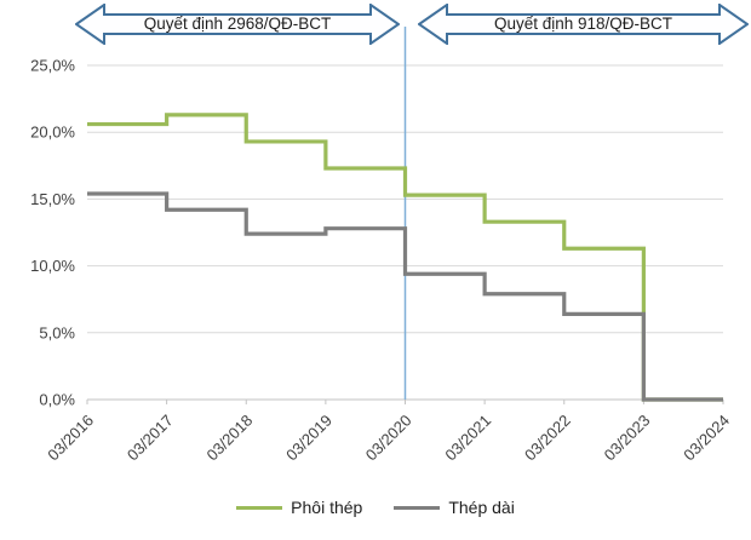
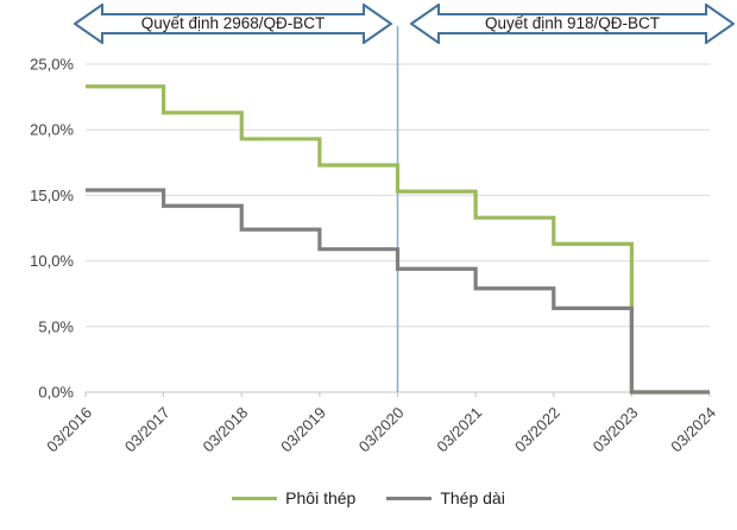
Phôi thép/03/2016: 20,6% -> 23,3%
Thép dài/03/2019: 12,8% -> 10,9%
